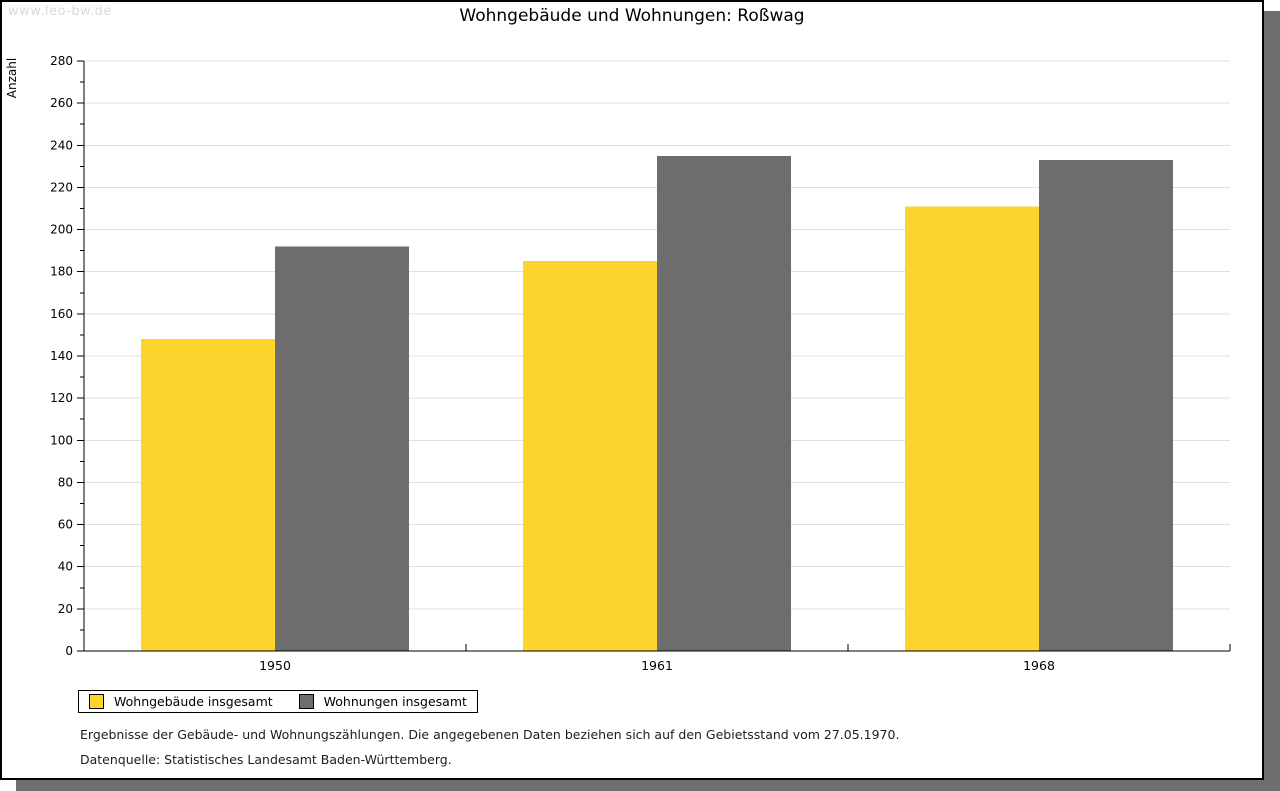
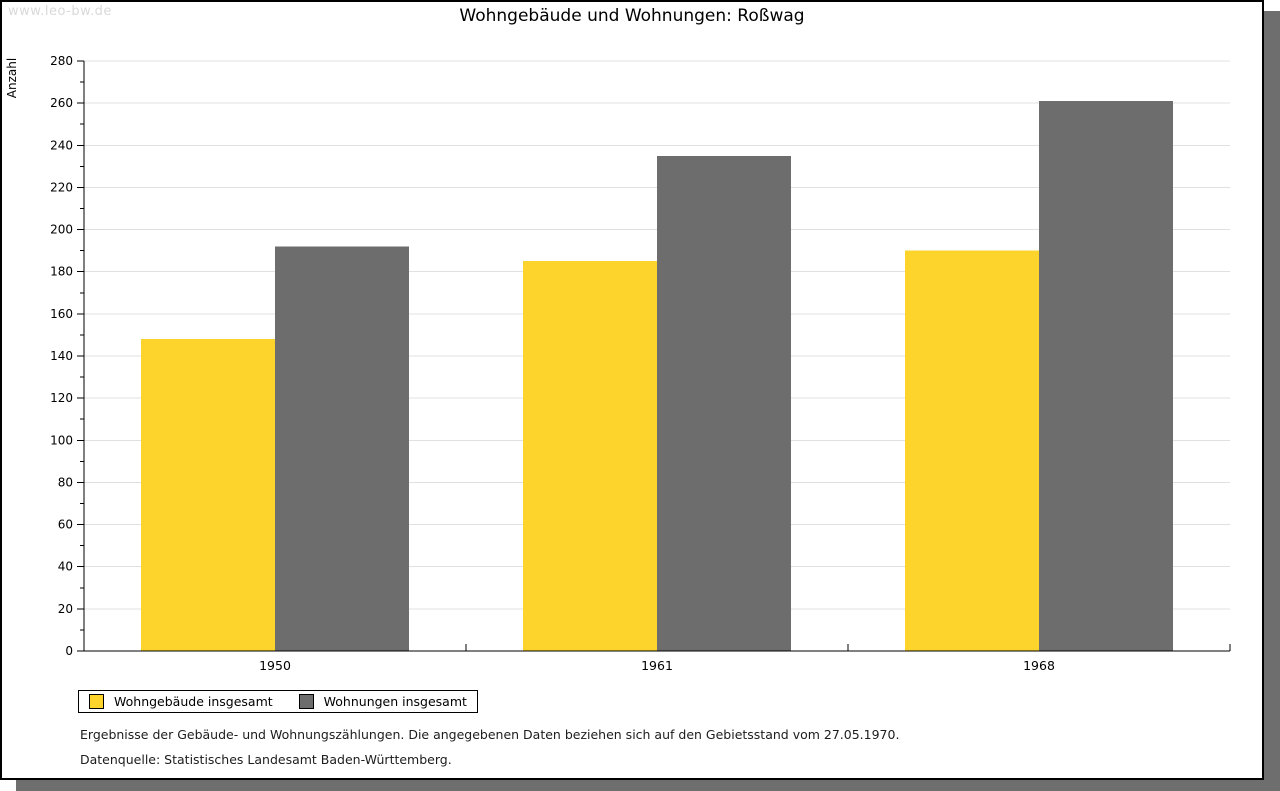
Wohngebäude insgesamt/1968: 211 -> 190
Wohnungen insgesamt/1968: 233 -> 261
